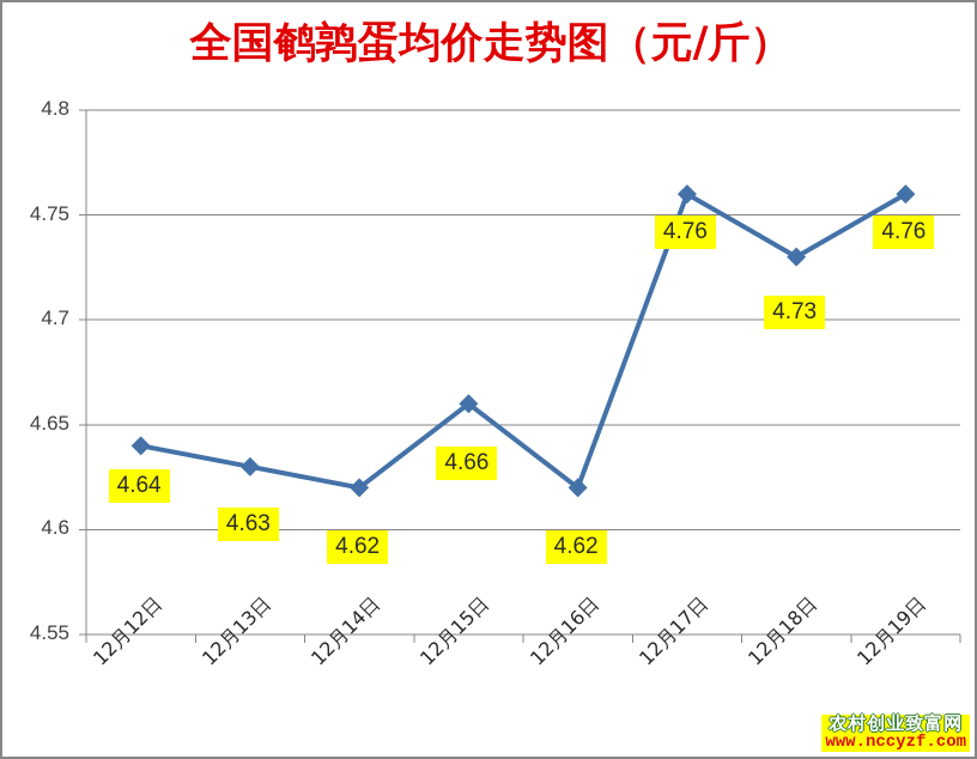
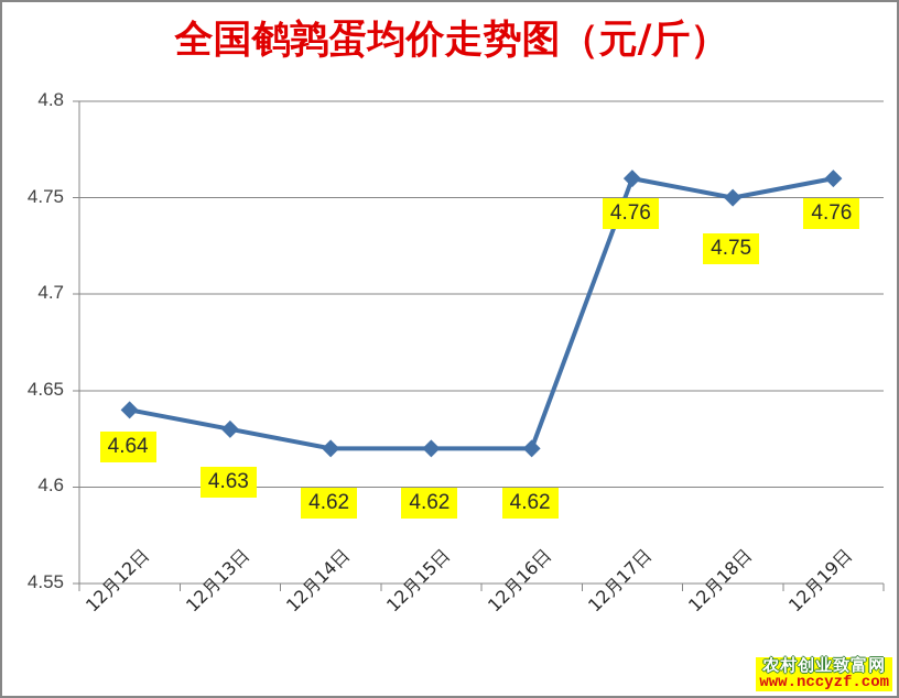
12月15日: 4.66 -> 4.62
12月18日: 4.73 -> 4.75
